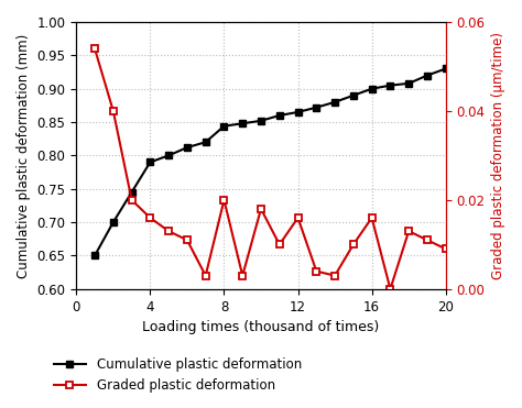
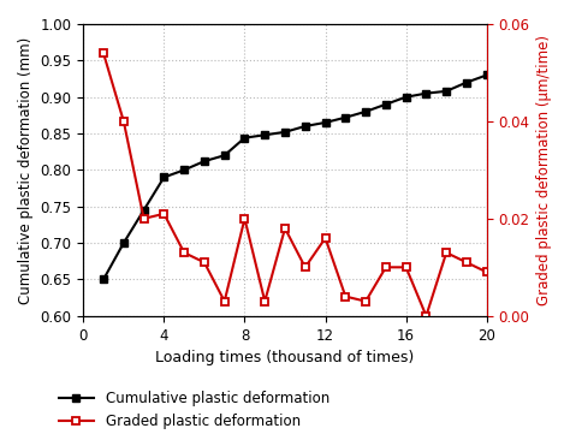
Graded plastic deformation/4: 0.016 -> 0.021
Graded plastic deformation/16: 0.016 -> 0.010
